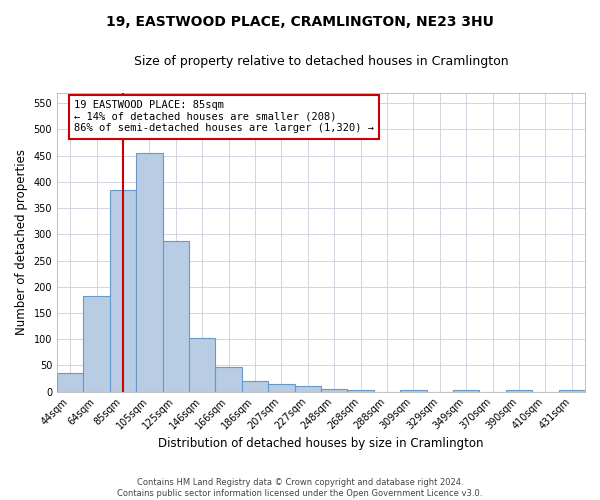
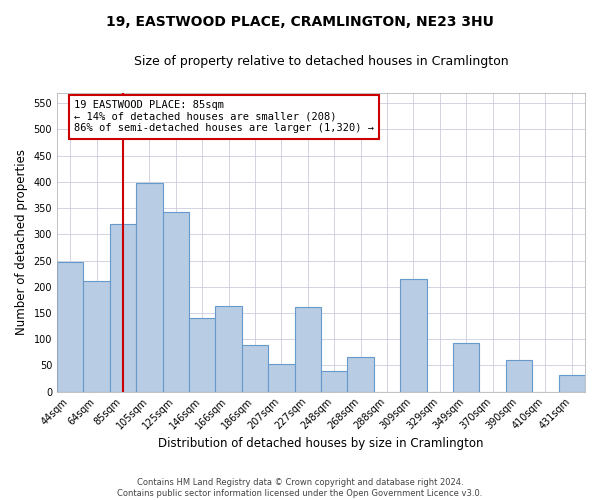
44sqm: 35 -> 248
64sqm: 183 -> 210
85sqm: 385 -> 320
105sqm: 455 -> 398
125sqm: 287 -> 342
146sqm: 103 -> 140
166sqm: 47 -> 164
186sqm: 20 -> 88
207sqm: 15 -> 52
227sqm: 10 -> 162
248sqm: 5 -> 40
268sqm: 3 -> 66
309sqm: 3 -> 214
349sqm: 3 -> 92
390sqm: 3 -> 60
431sqm: 3 -> 32
